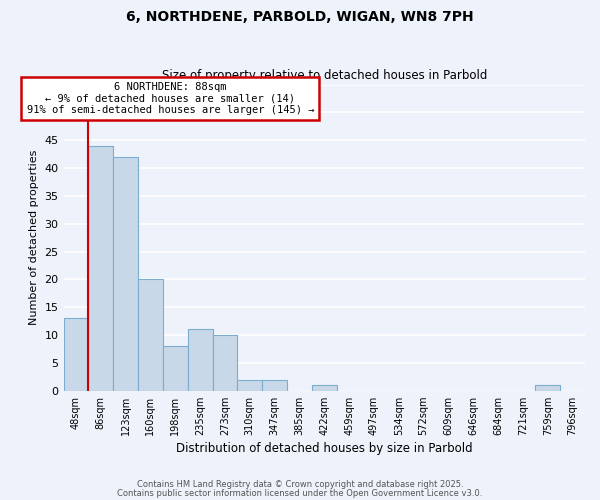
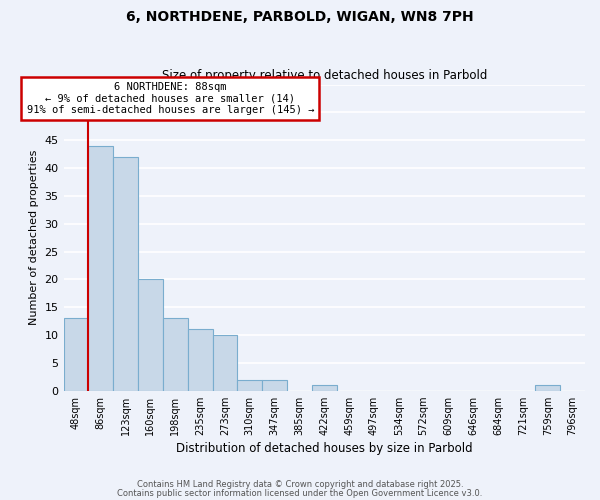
198sqm: 8 -> 13
